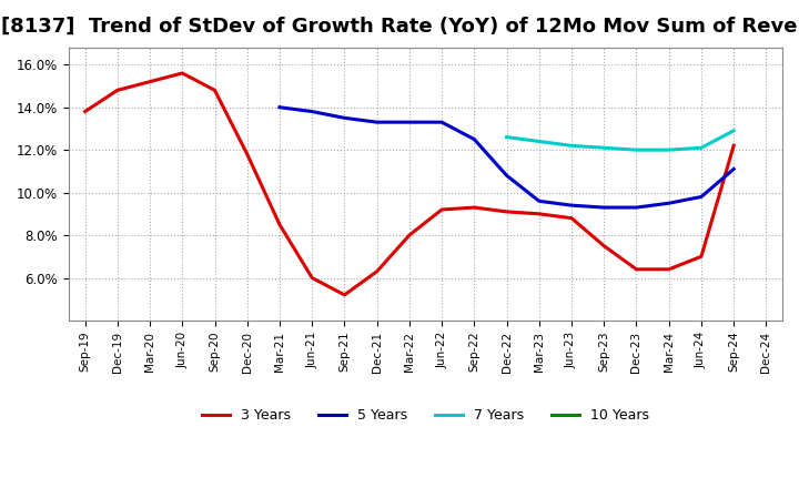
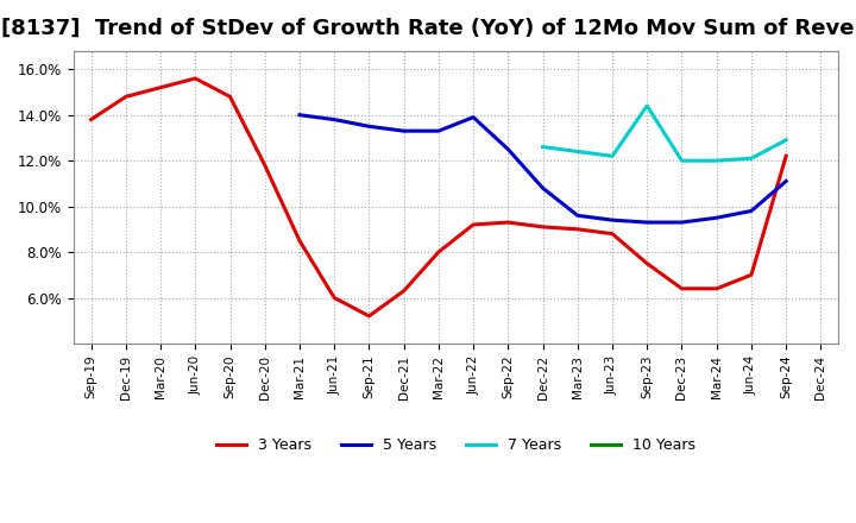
5 Years/Jun-22: 13.3% -> 13.9%
7 Years/Sep-23: 12.1% -> 14.4%
